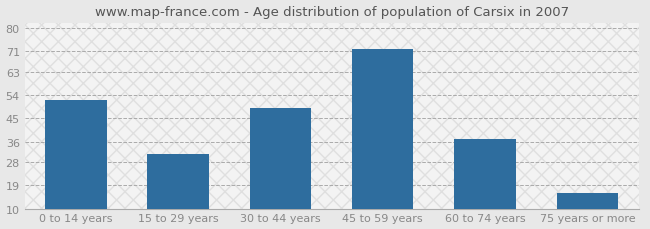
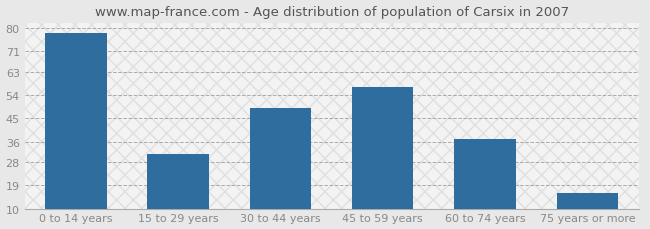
0 to 14 years: 52 -> 78
45 to 59 years: 72 -> 57
